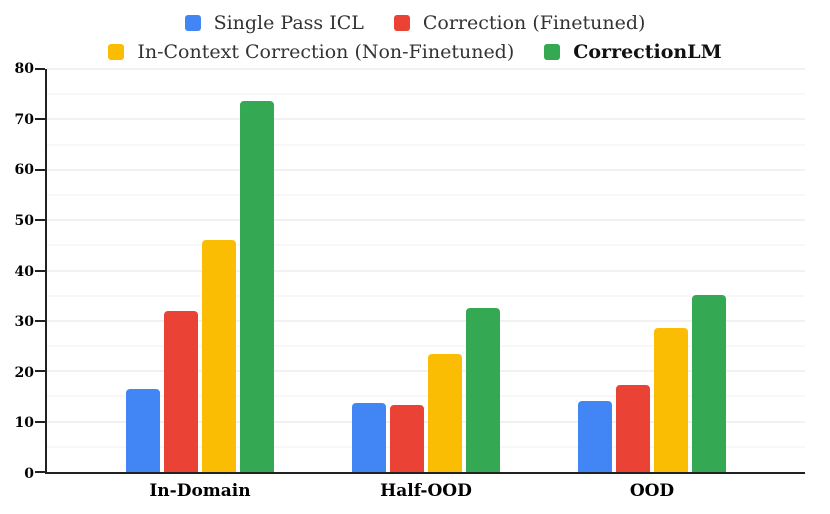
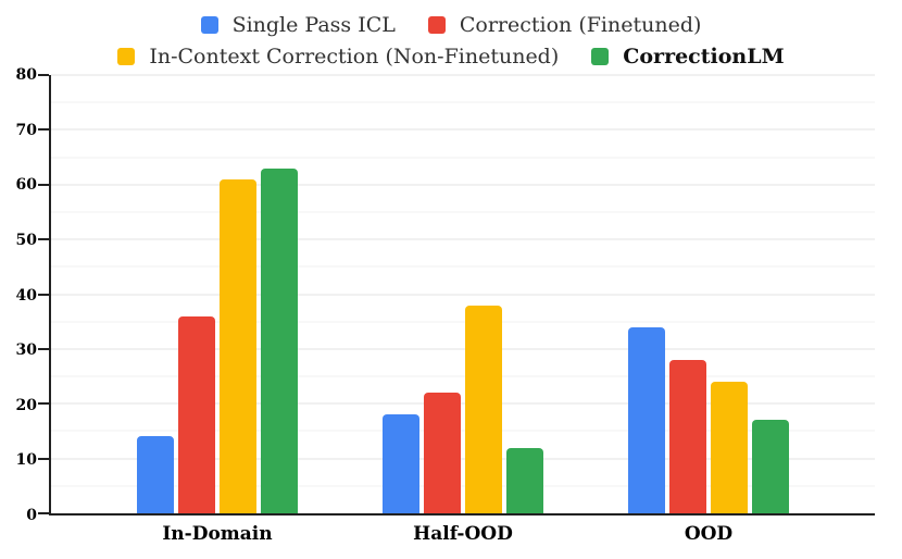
Single Pass ICL/In-Domain: 16 -> 14
Correction (Finetuned)/In-Domain: 32 -> 36
In-Context Correction (Non-Finetuned)/In-Domain: 46 -> 61
CorrectionLM/In-Domain: 74 -> 63
Single Pass ICL/Half-OOD: 14 -> 18
Correction (Finetuned)/Half-OOD: 13 -> 22
In-Context Correction (Non-Finetuned)/Half-OOD: 24 -> 38
CorrectionLM/Half-OOD: 32 -> 12
Single Pass ICL/OOD: 14 -> 34
Correction (Finetuned)/OOD: 17 -> 28
In-Context Correction (Non-Finetuned)/OOD: 28 -> 24
CorrectionLM/OOD: 35 -> 17
